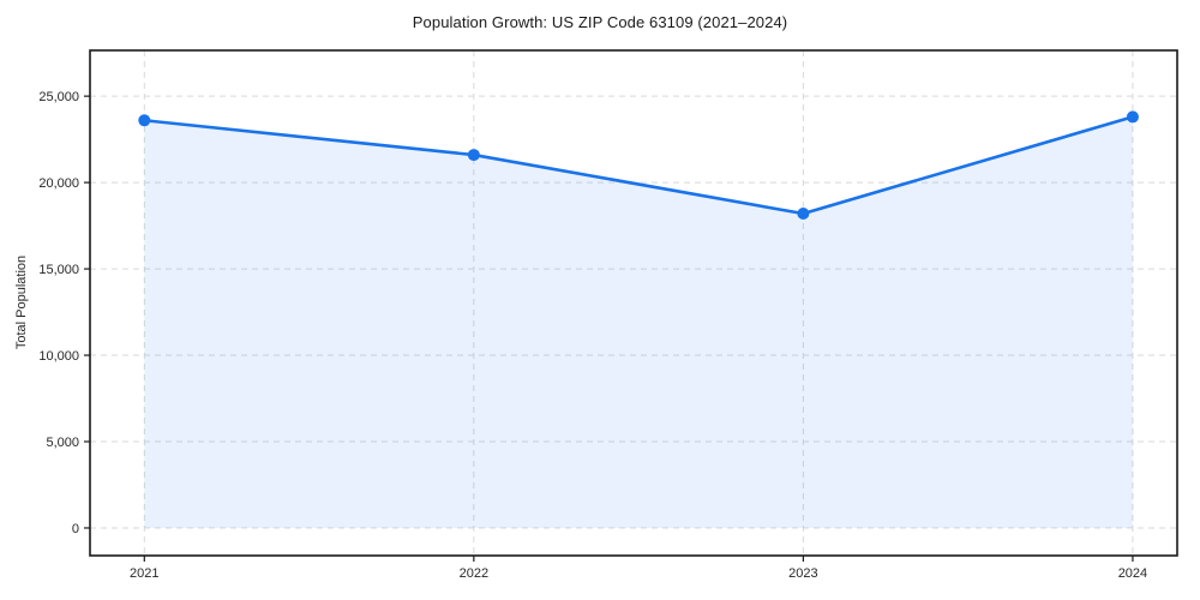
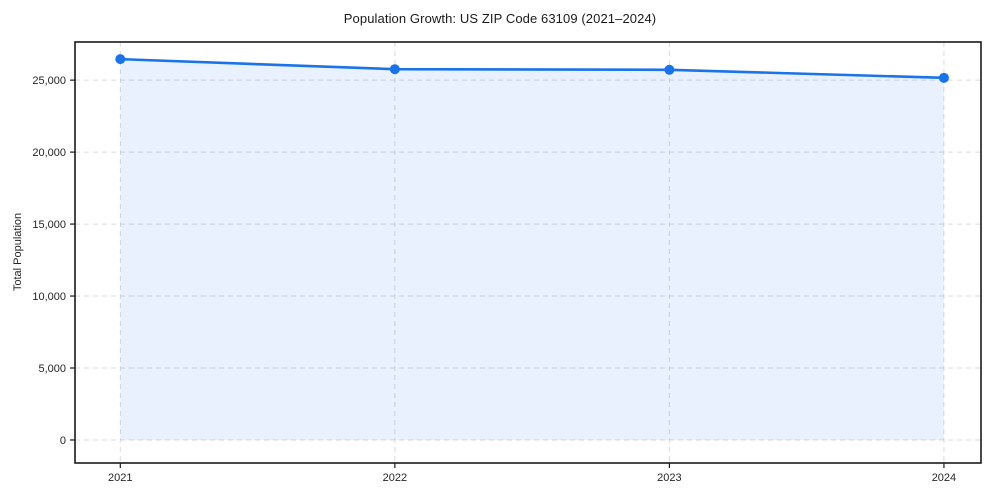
2021: 23600 -> 26500
2022: 21600 -> 25800
2023: 18200 -> 25700
2024: 23800 -> 25200
